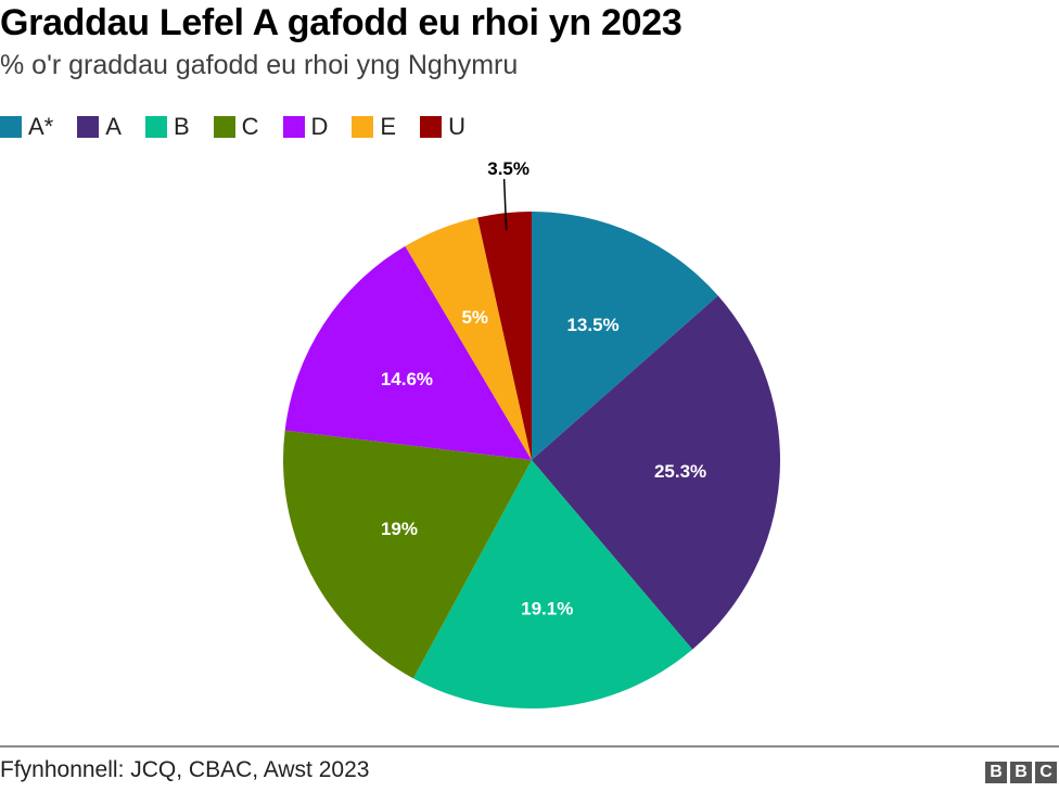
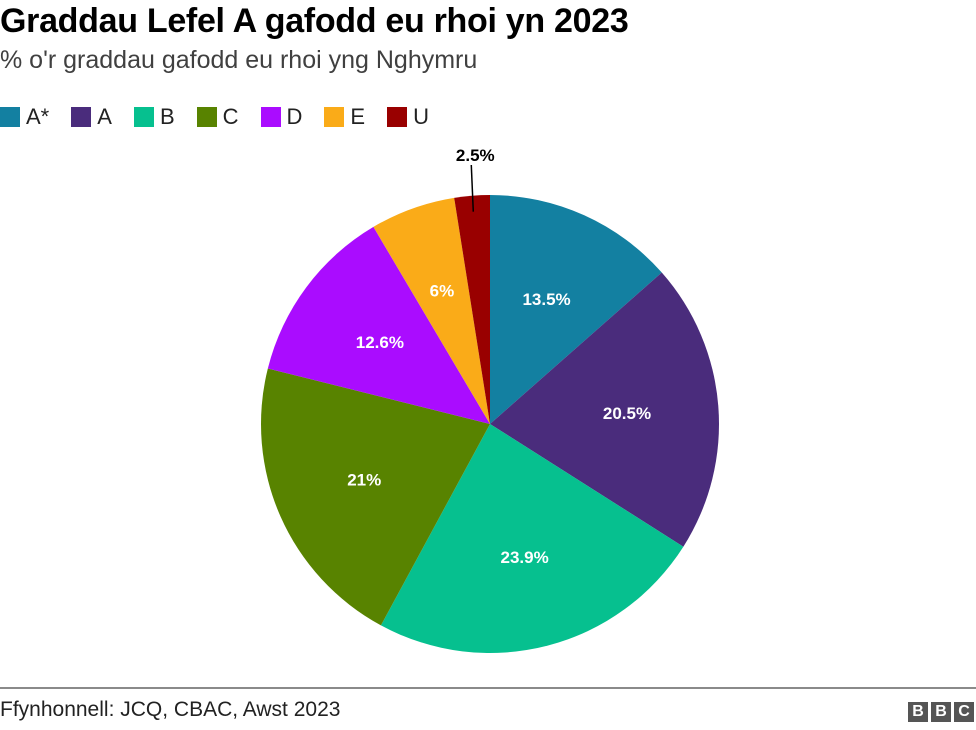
A: 25.3% -> 20.5%
B: 19.1% -> 23.9%
C: 19% -> 21%
D: 14.6% -> 12.6%
E: 5% -> 6%
U: 3.5% -> 2.5%
